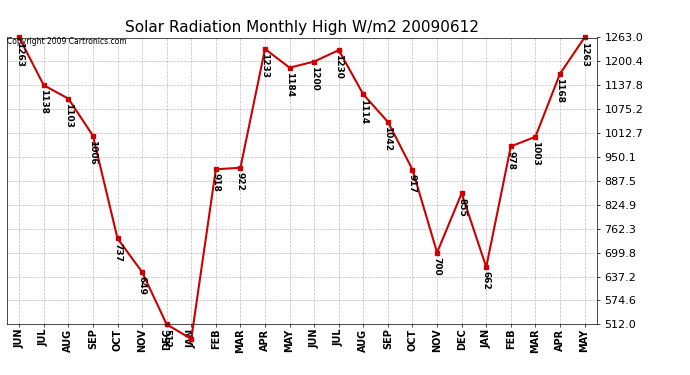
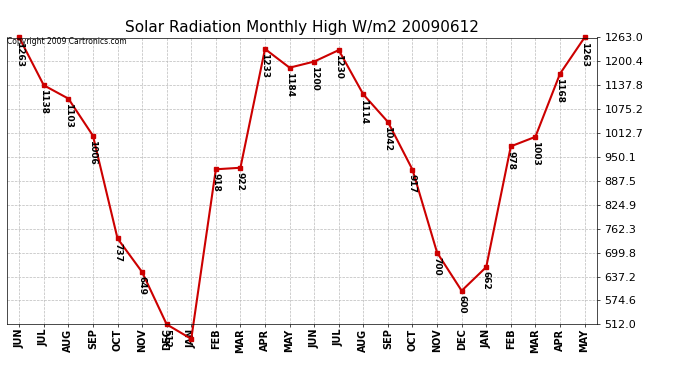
DEC: 855 -> 600
